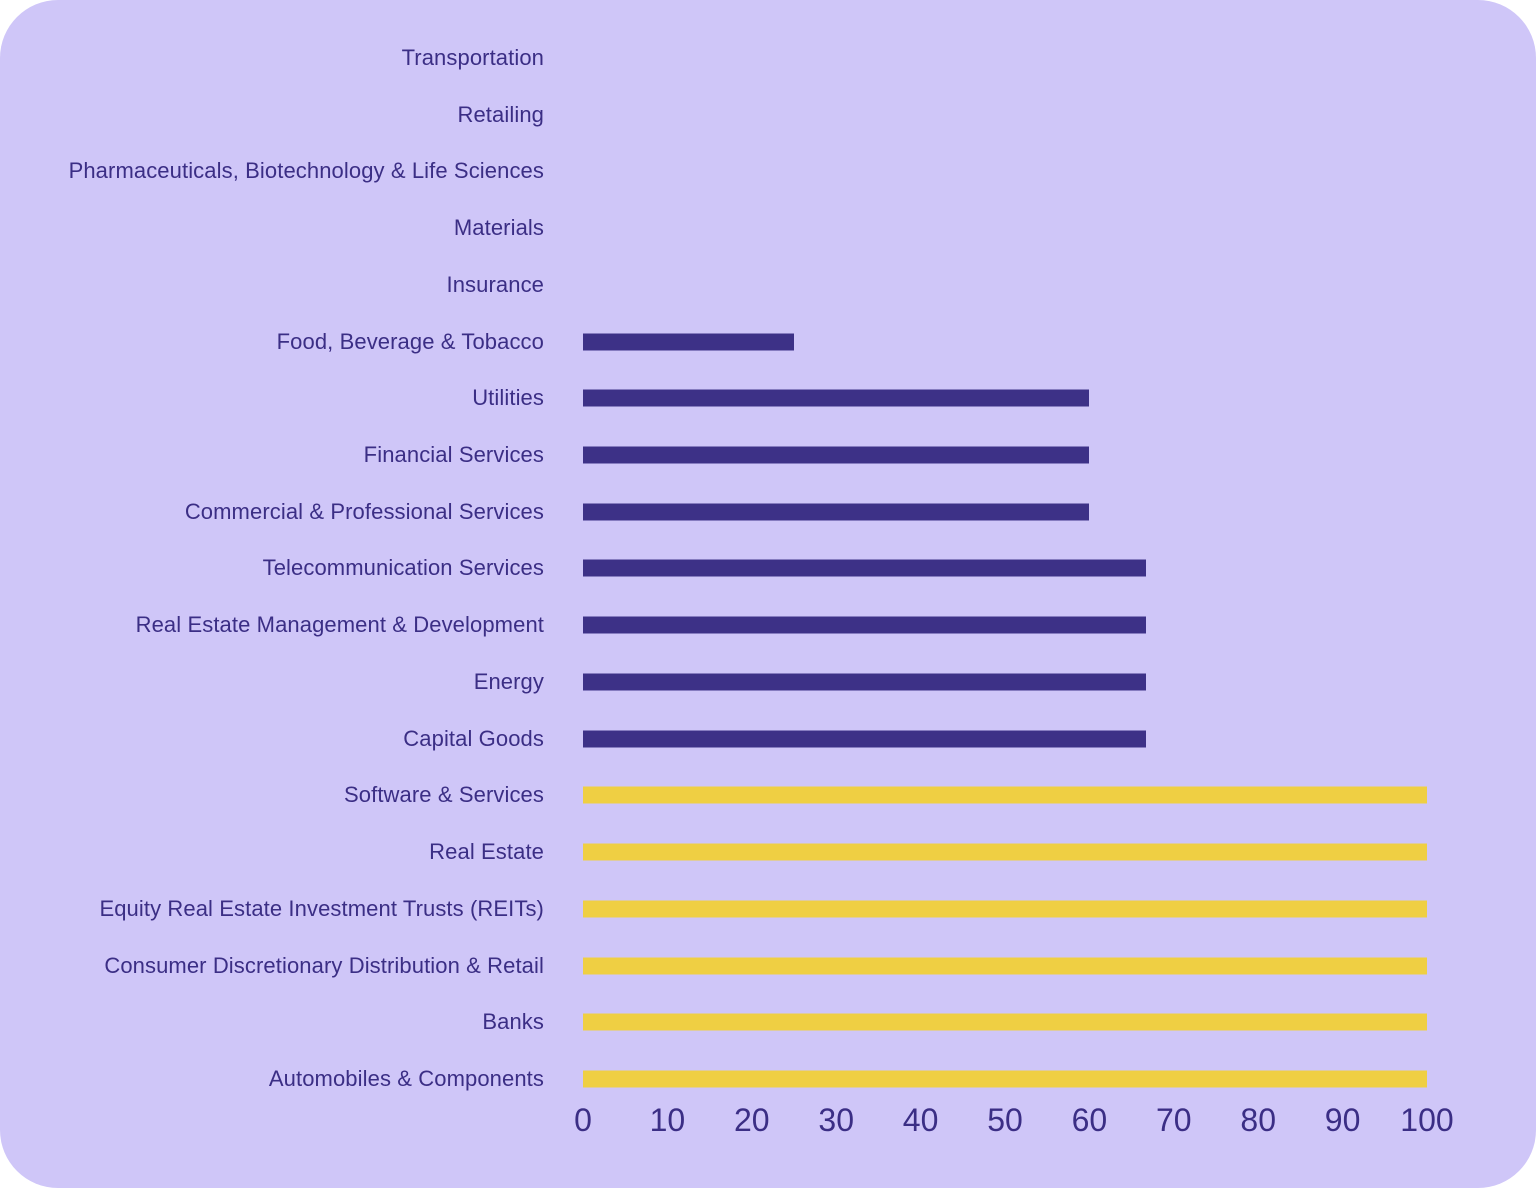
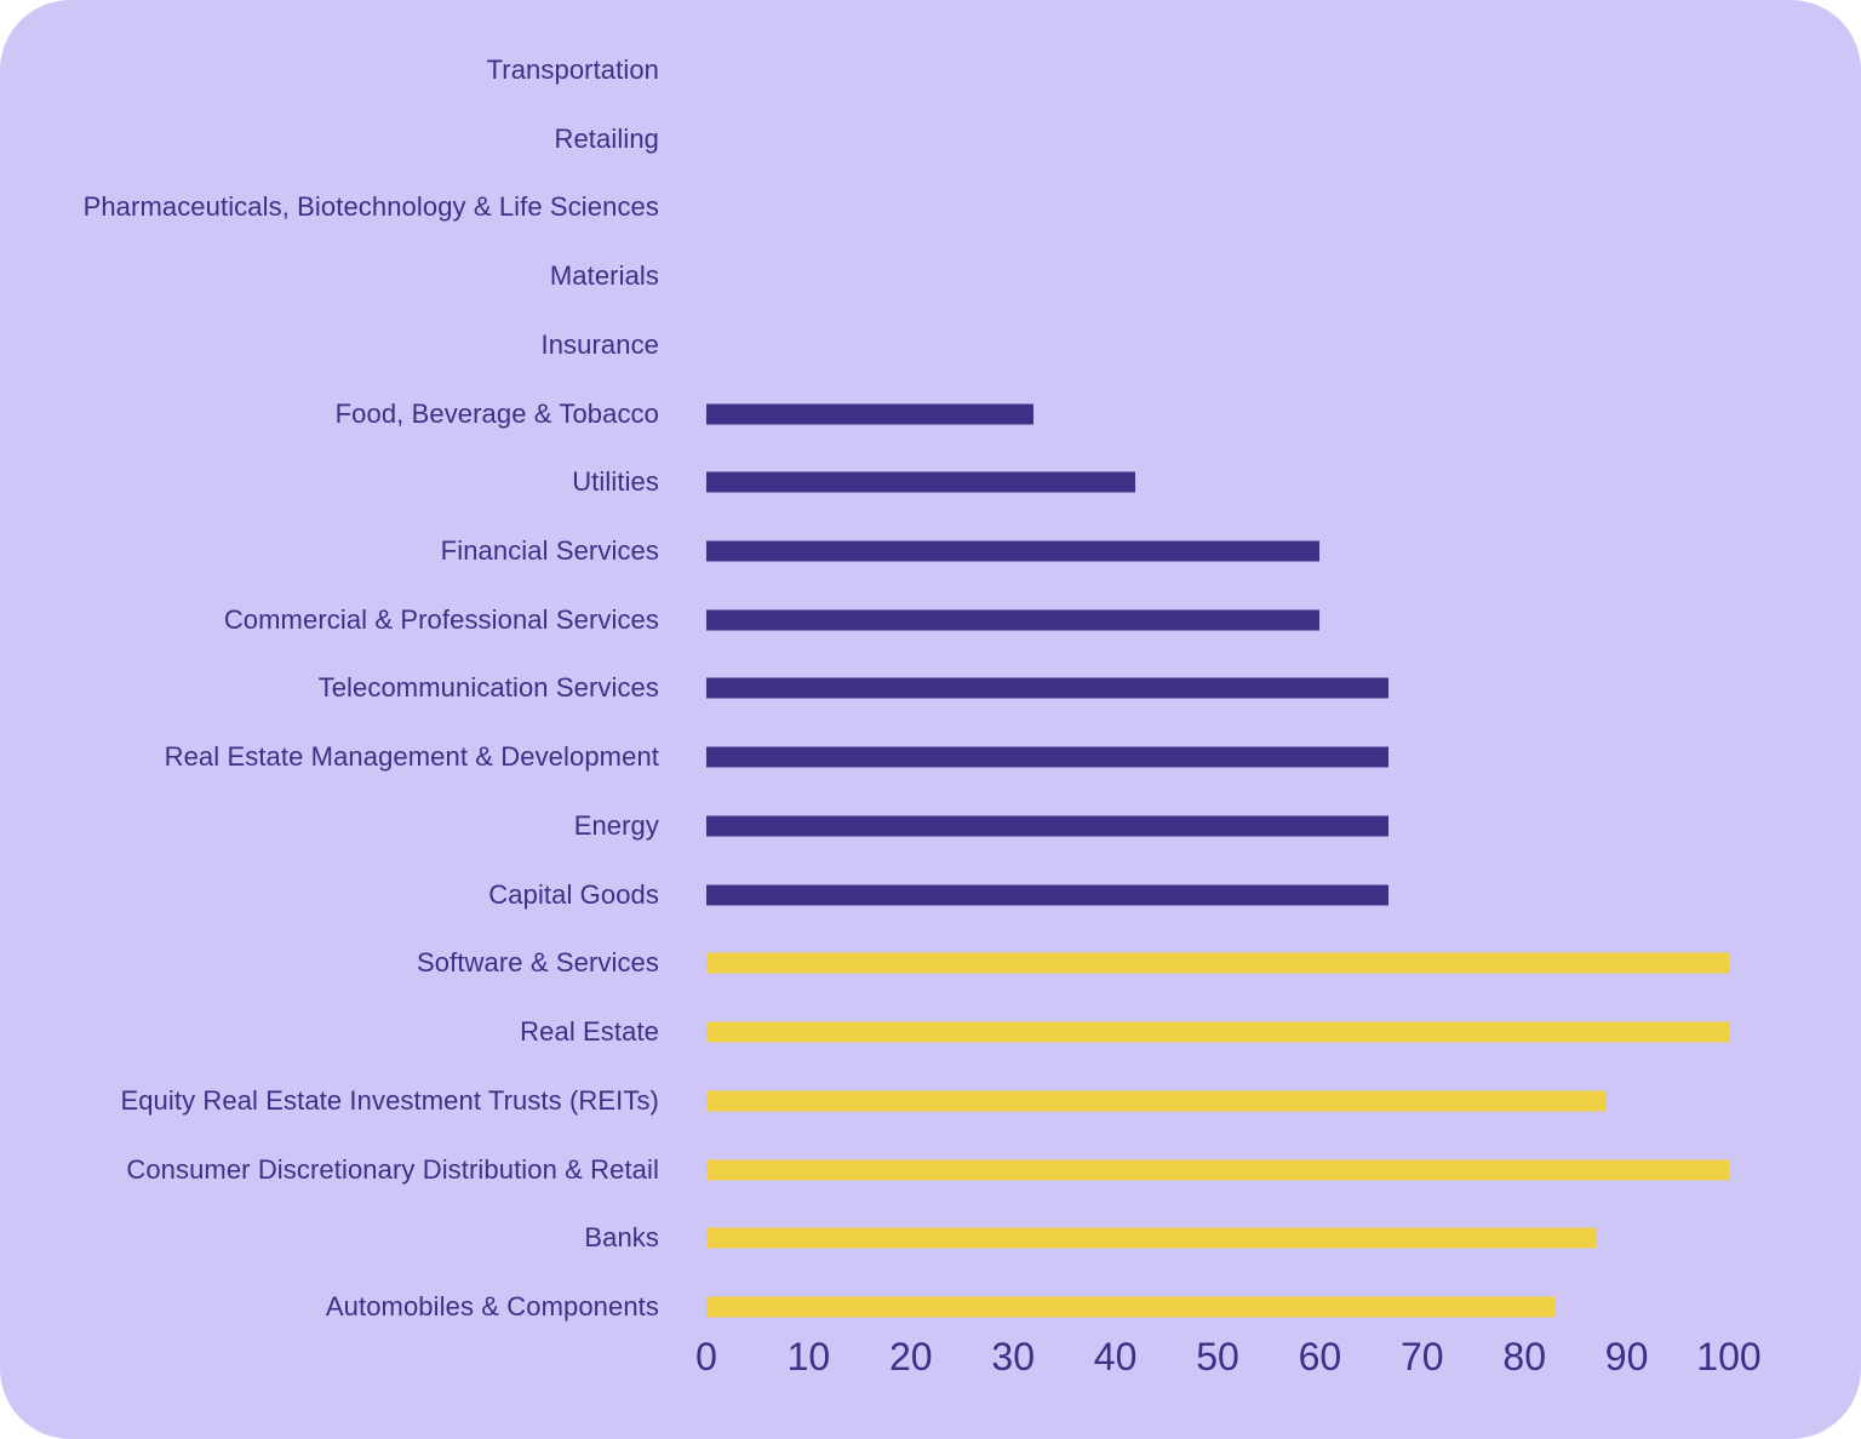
Food, Beverage & Tobacco: 25 -> 32
Utilities: 60 -> 42
Equity Real Estate Investment Trusts (REITs): 100 -> 88
Banks: 100 -> 87
Automobiles & Components: 100 -> 83
